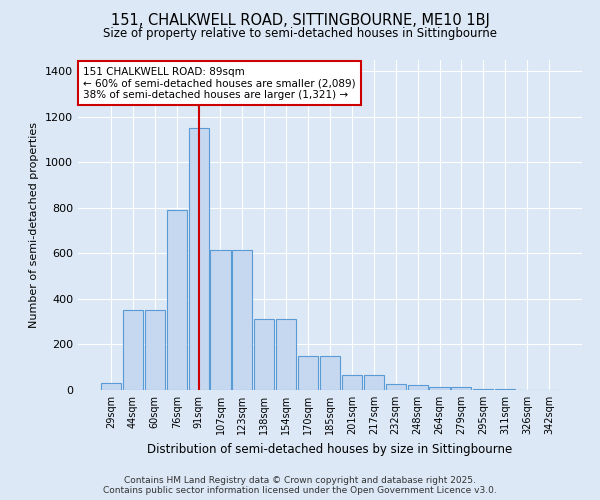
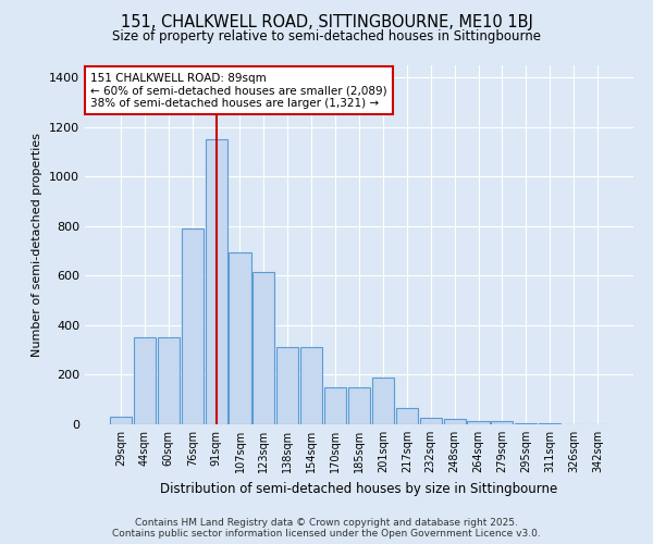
107sqm: 615 -> 695
201sqm: 65 -> 190
